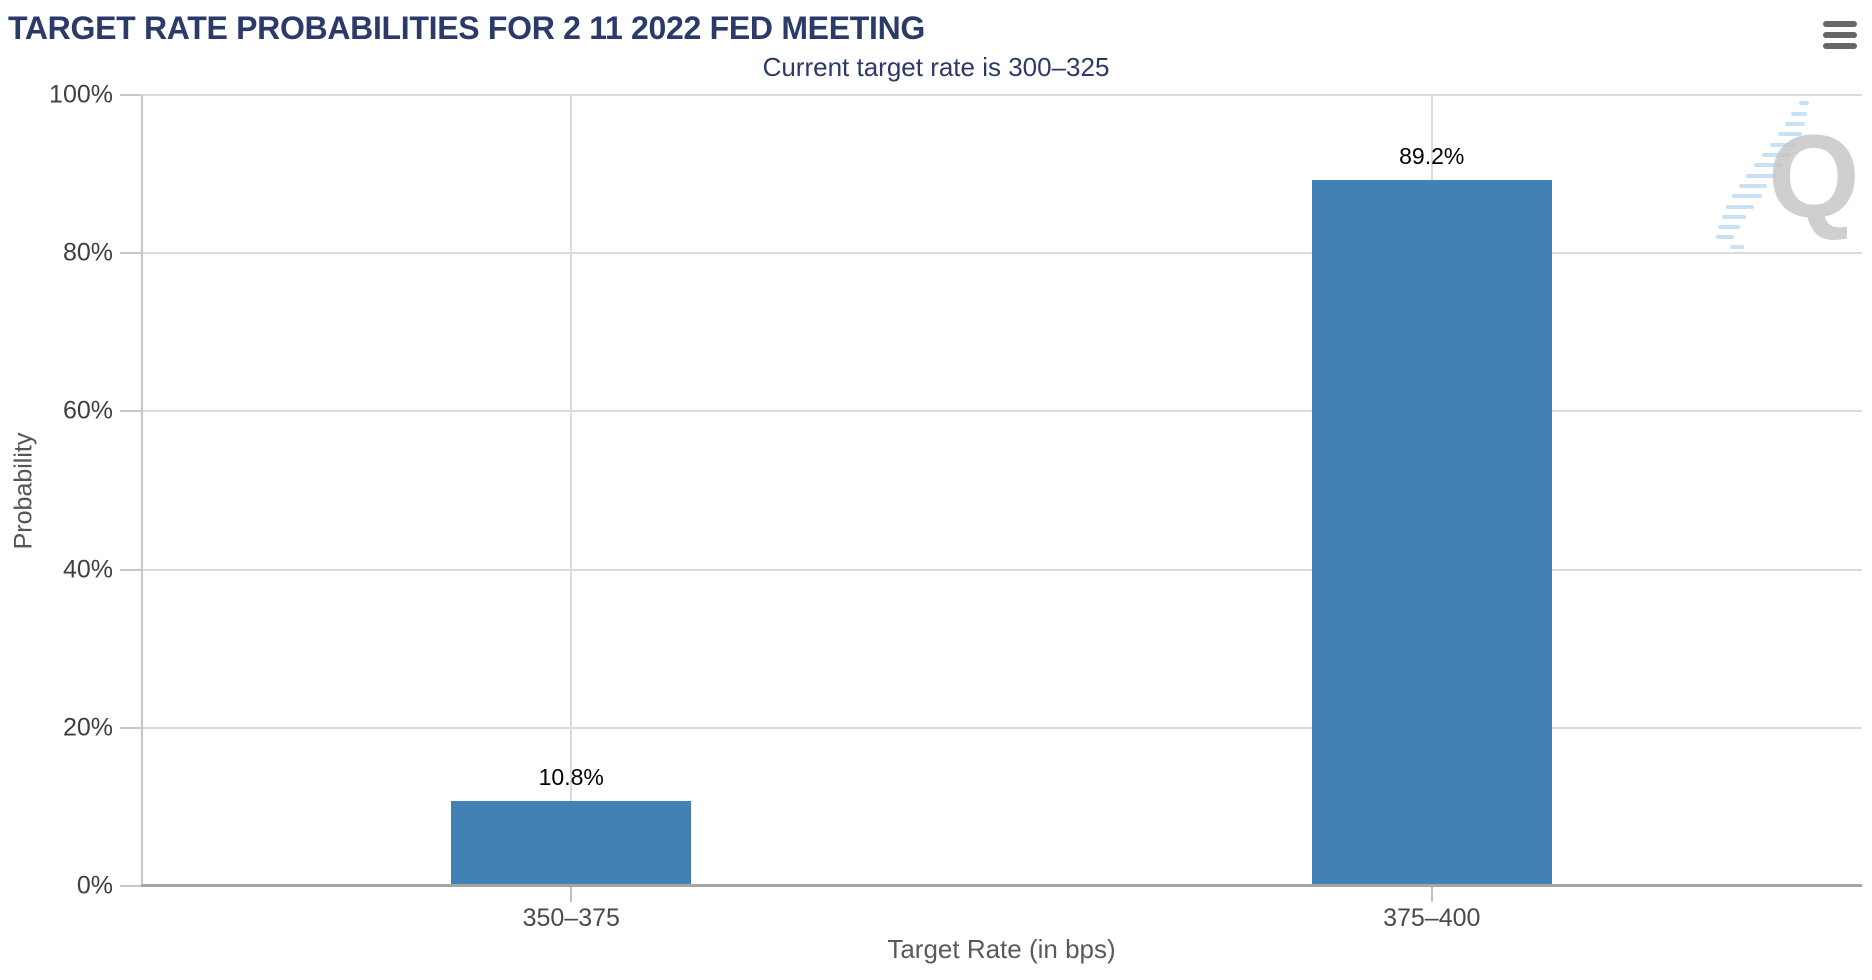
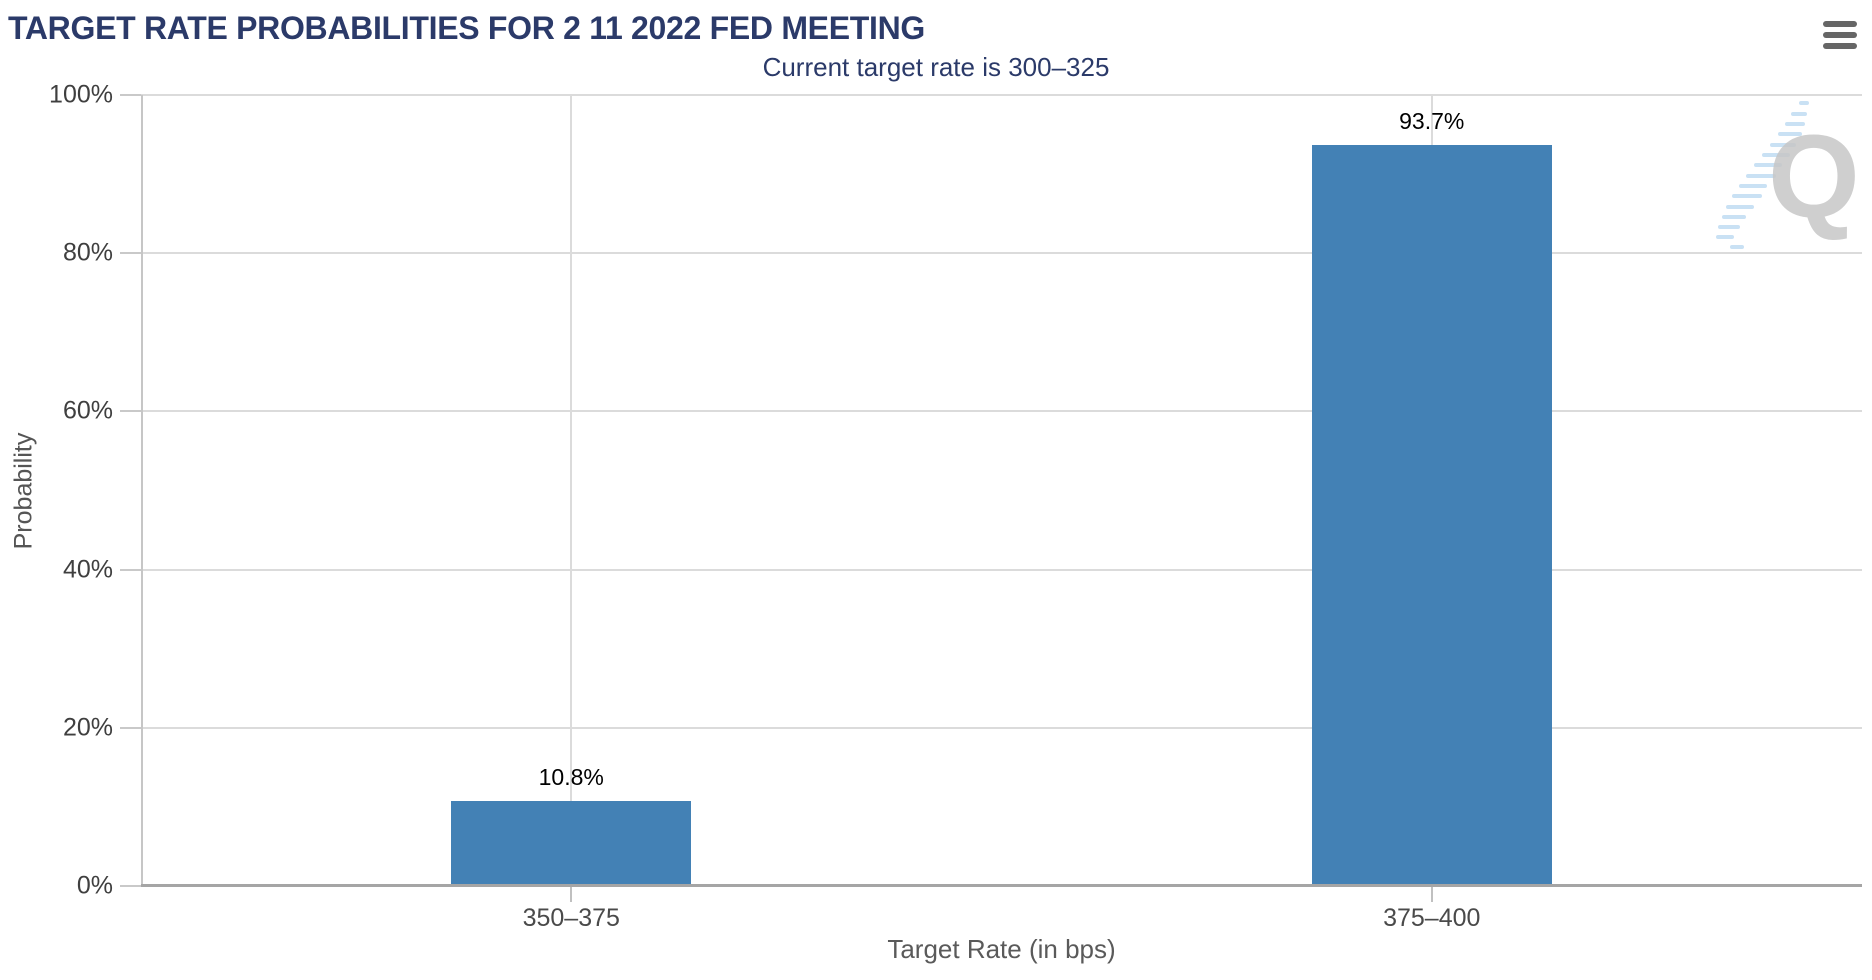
375–400: 89.2% -> 93.7%
